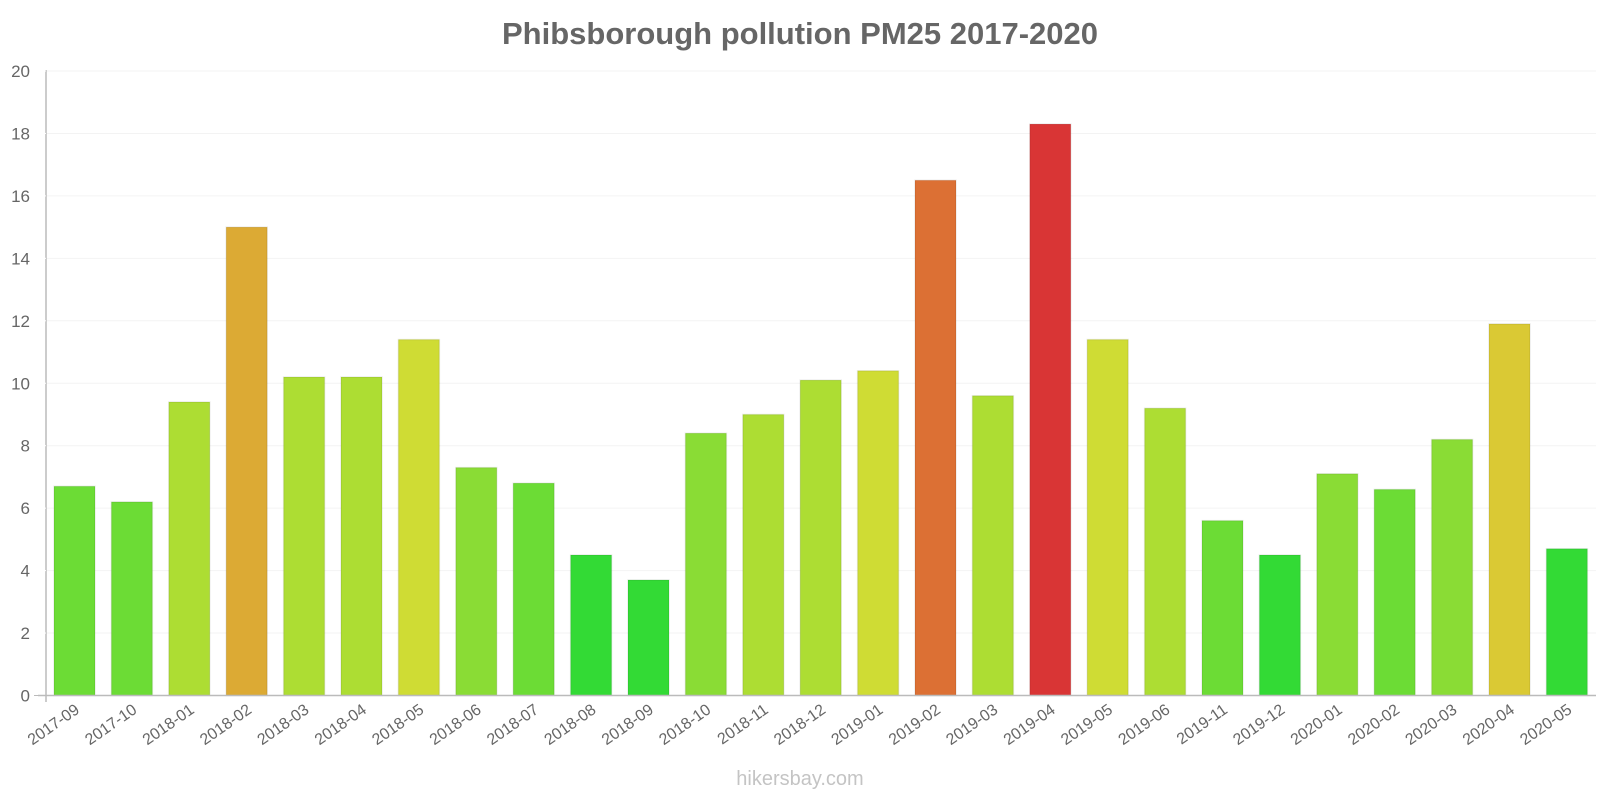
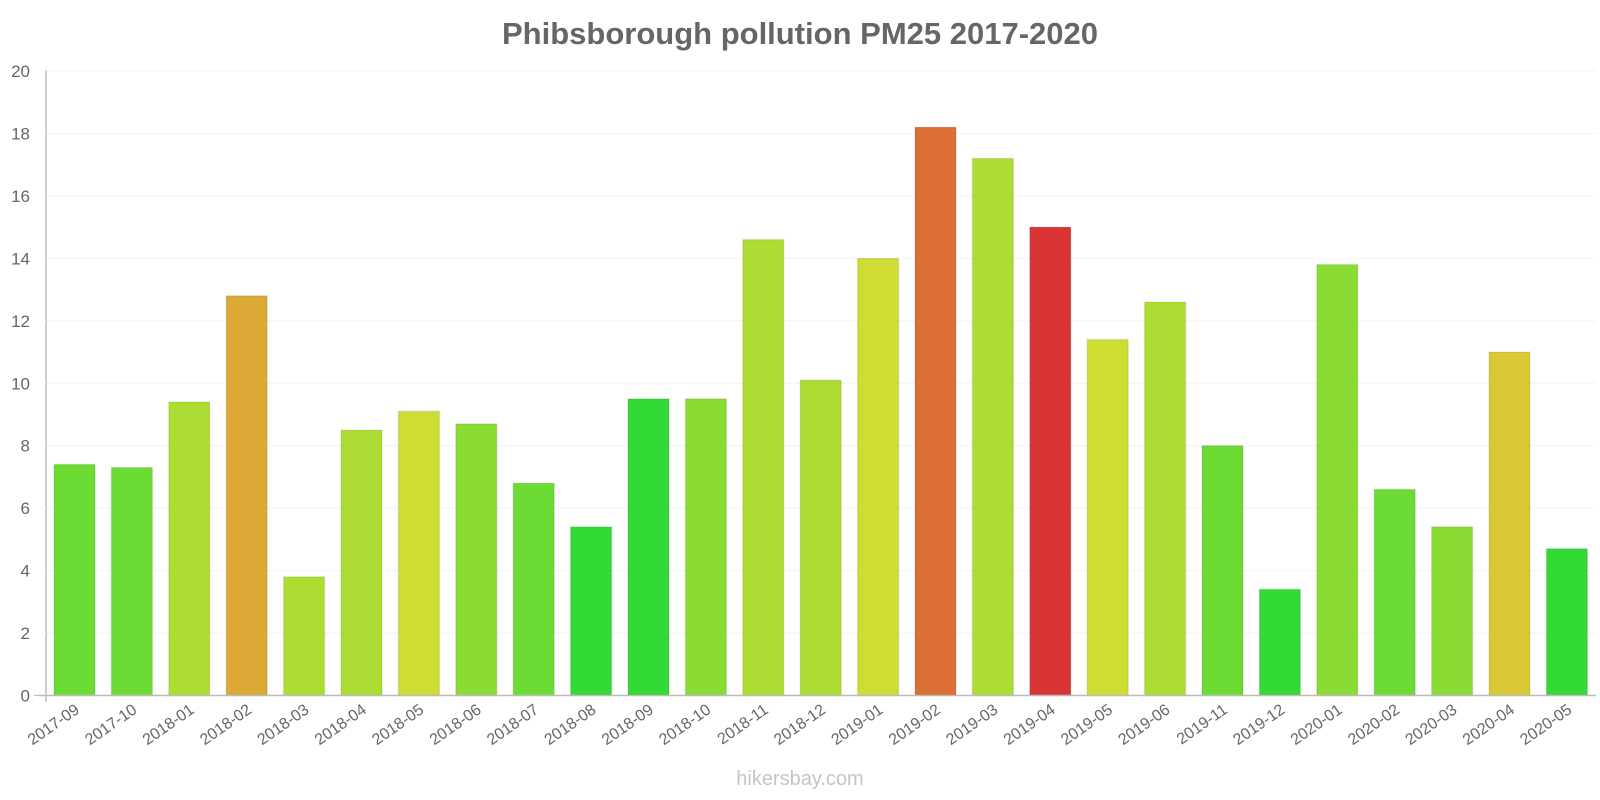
2017-09: 6.7 -> 7.4
2017-10: 6.2 -> 7.3
2018-02: 15.0 -> 12.8
2018-03: 10.2 -> 3.8
2018-04: 10.2 -> 8.5
2018-05: 11.4 -> 9.1
2018-06: 7.3 -> 8.7
2018-08: 4.5 -> 5.4
2018-09: 3.7 -> 9.5
2018-10: 8.4 -> 9.5
2018-11: 9.0 -> 14.6
2019-01: 10.4 -> 14.0
2019-02: 16.5 -> 18.2
2019-03: 9.6 -> 17.2
2019-04: 18.3 -> 15.0
2019-06: 9.2 -> 12.6
2019-11: 5.6 -> 8.0
2019-12: 4.5 -> 3.4
2020-01: 7.1 -> 13.8
2020-03: 8.2 -> 5.4
2020-04: 11.9 -> 11.0
